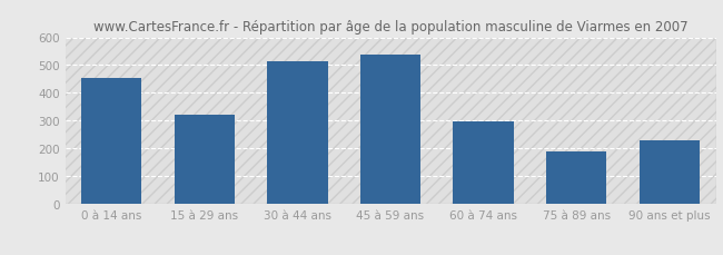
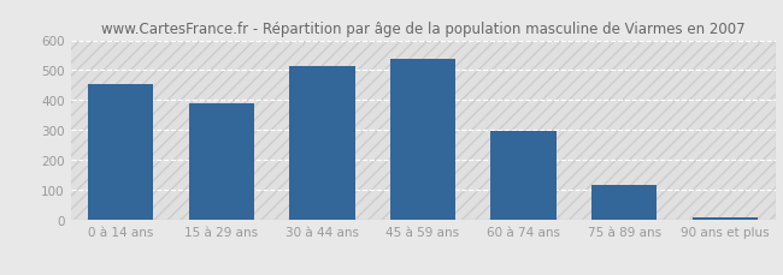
15 à 29 ans: 320 -> 390
75 à 89 ans: 190 -> 115
90 ans et plus: 230 -> 10
